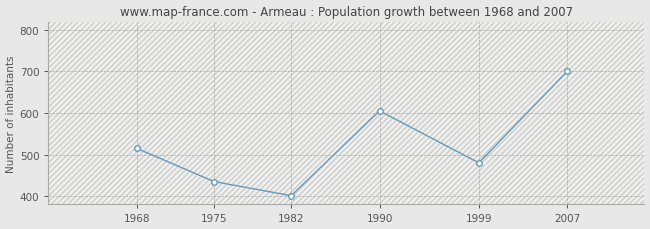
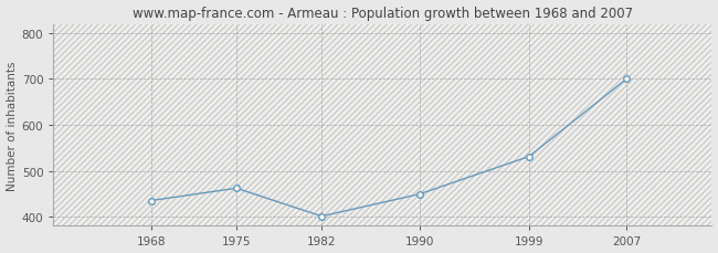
1968: 515 -> 435
1975: 435 -> 462
1990: 605 -> 449
1999: 480 -> 531
